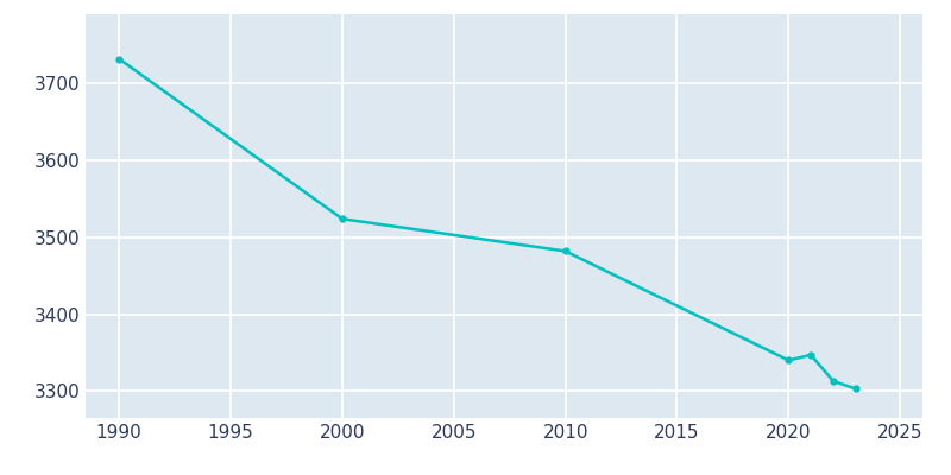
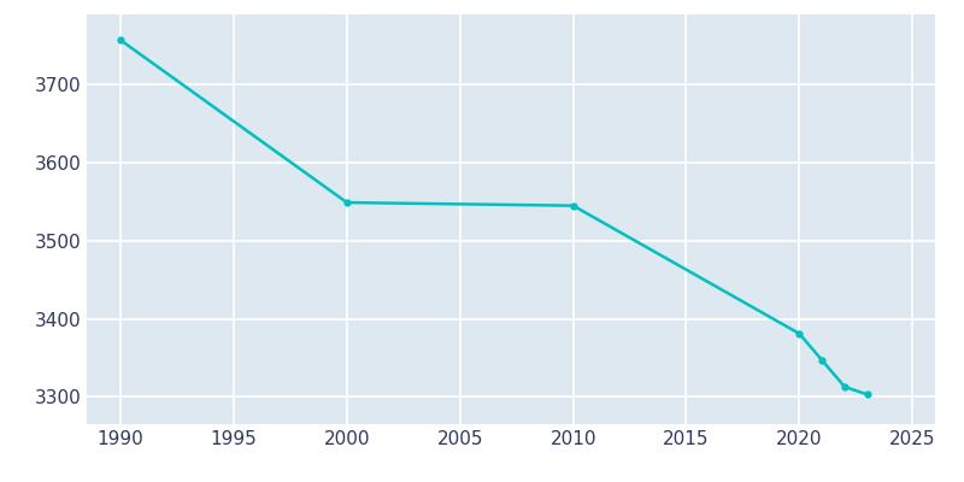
1990: 3732 -> 3757
2000: 3524 -> 3549
2010: 3482 -> 3545
2020: 3340 -> 3381
